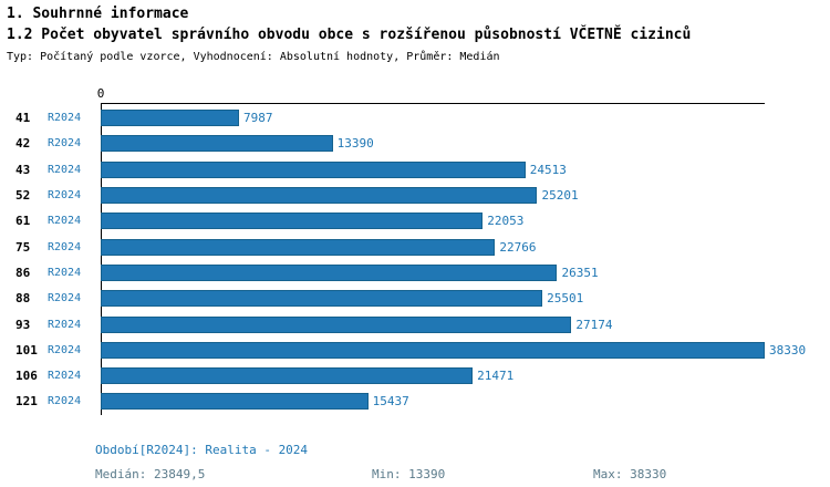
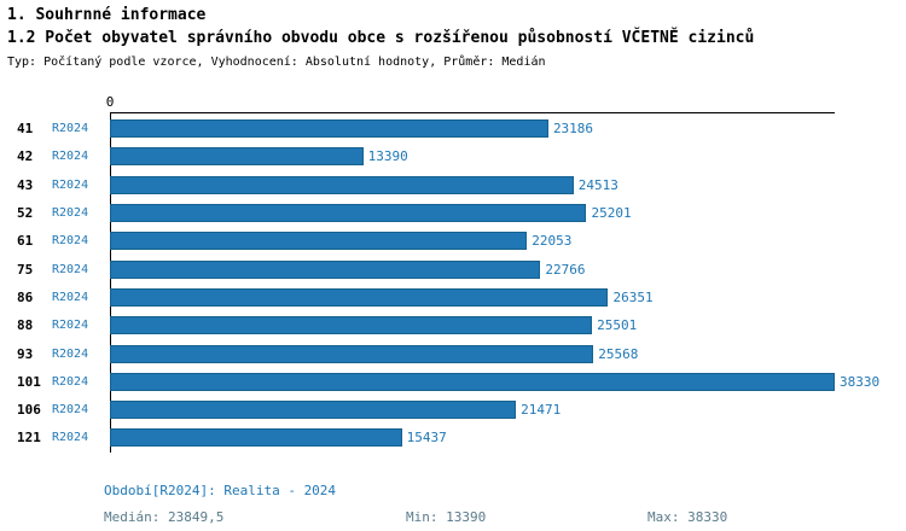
41: 7987 -> 23186
93: 27174 -> 25568
